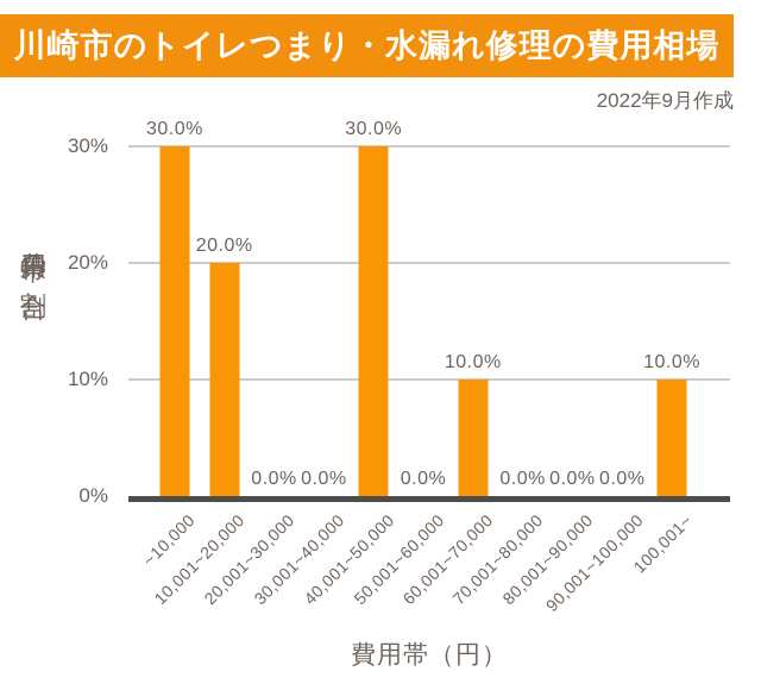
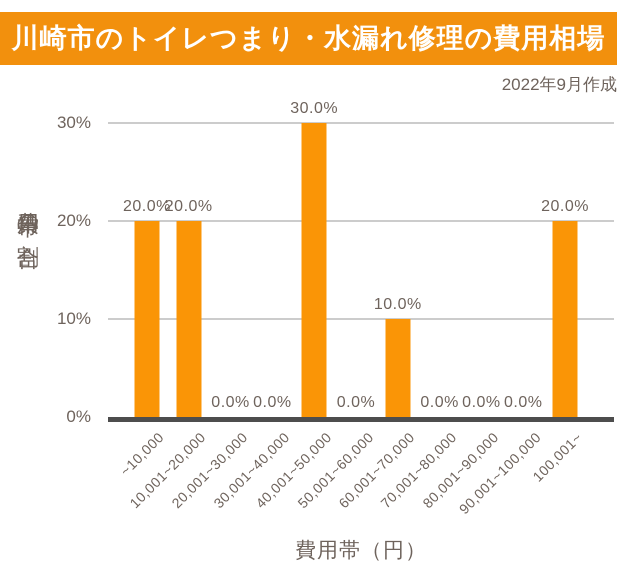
~10,000: 30.0% -> 20.0%
100,001~: 10.0% -> 20.0%
